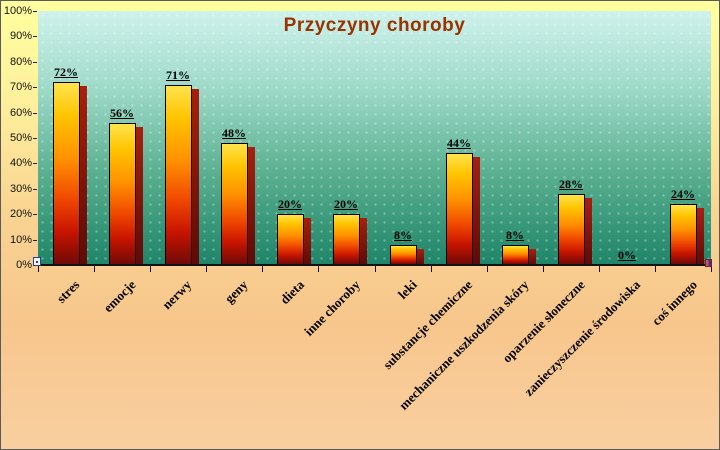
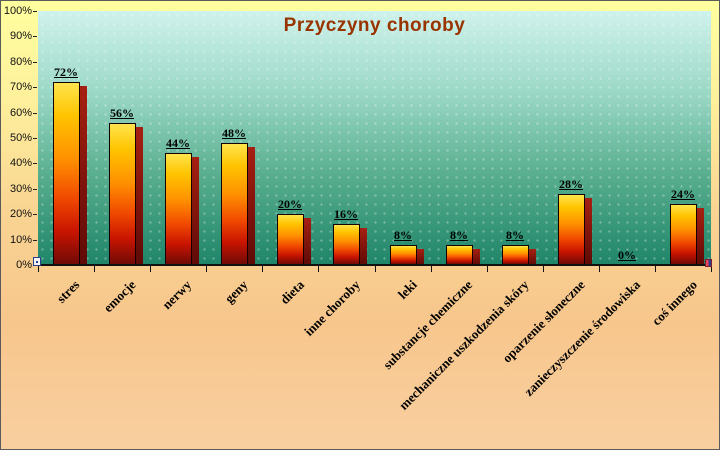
nerwy: 71% -> 44%
inne choroby: 20% -> 16%
substancje chemiczne: 44% -> 8%
